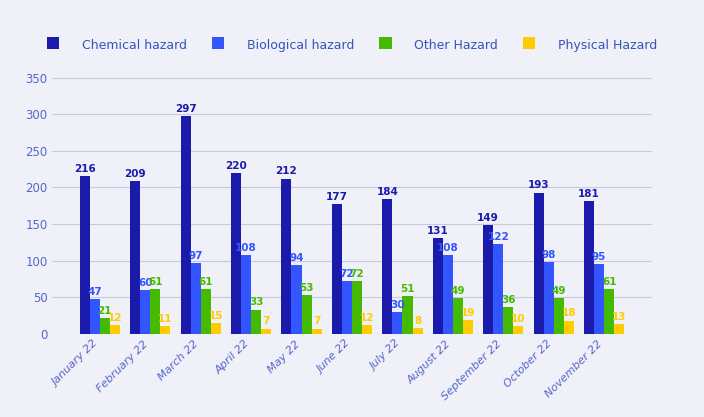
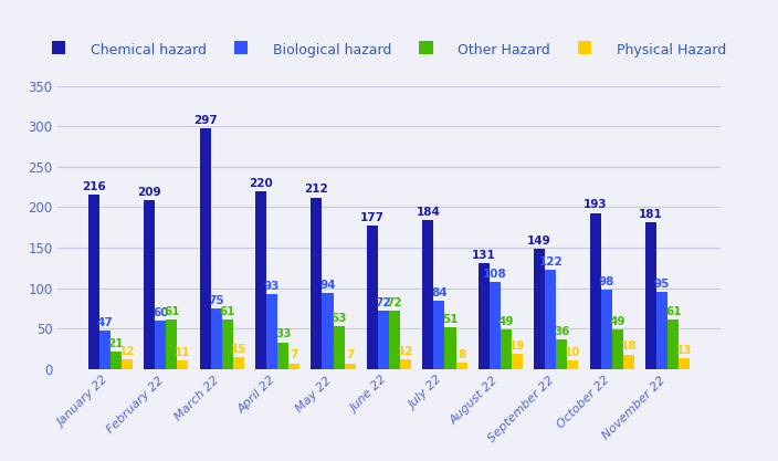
Biological hazard/March 22: 97 -> 75
Biological hazard/April 22: 108 -> 93
Biological hazard/July 22: 30 -> 84
